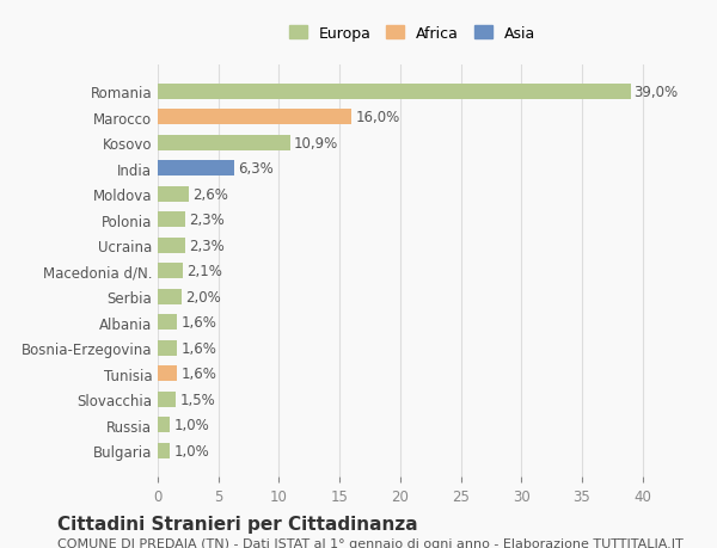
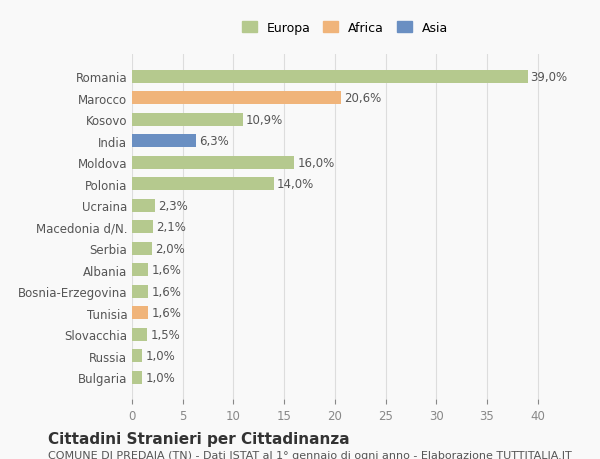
Marocco: 16,0% -> 20,6%
Moldova: 2,6% -> 16,0%
Polonia: 2,3% -> 14,0%
